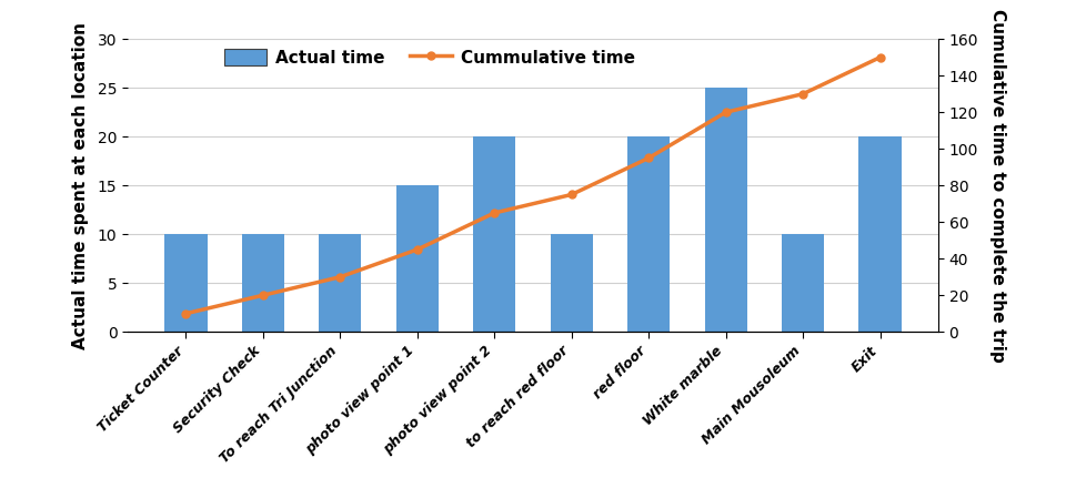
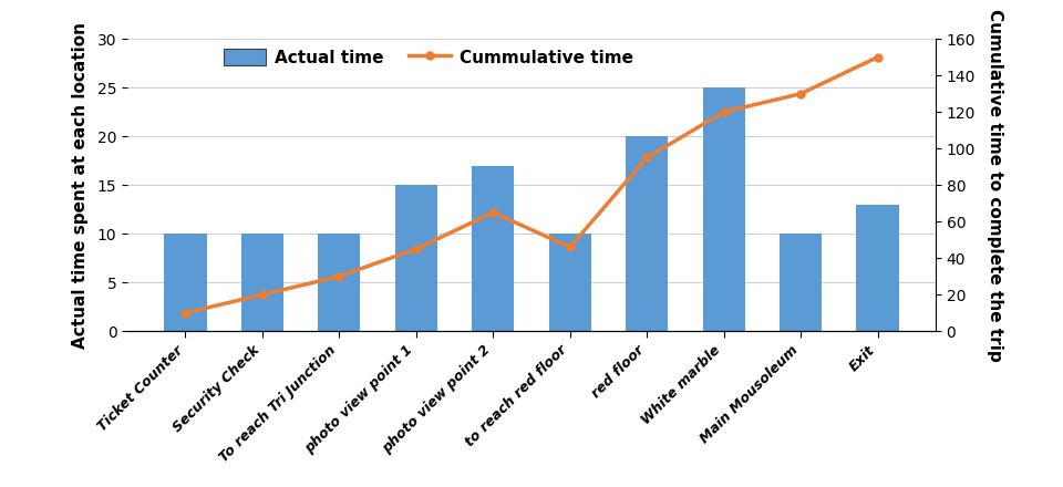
Actual time/photo view point 2: 20 -> 17
Cummulative time/to reach red floor: 75 -> 46
Actual time/Exit: 20 -> 13
